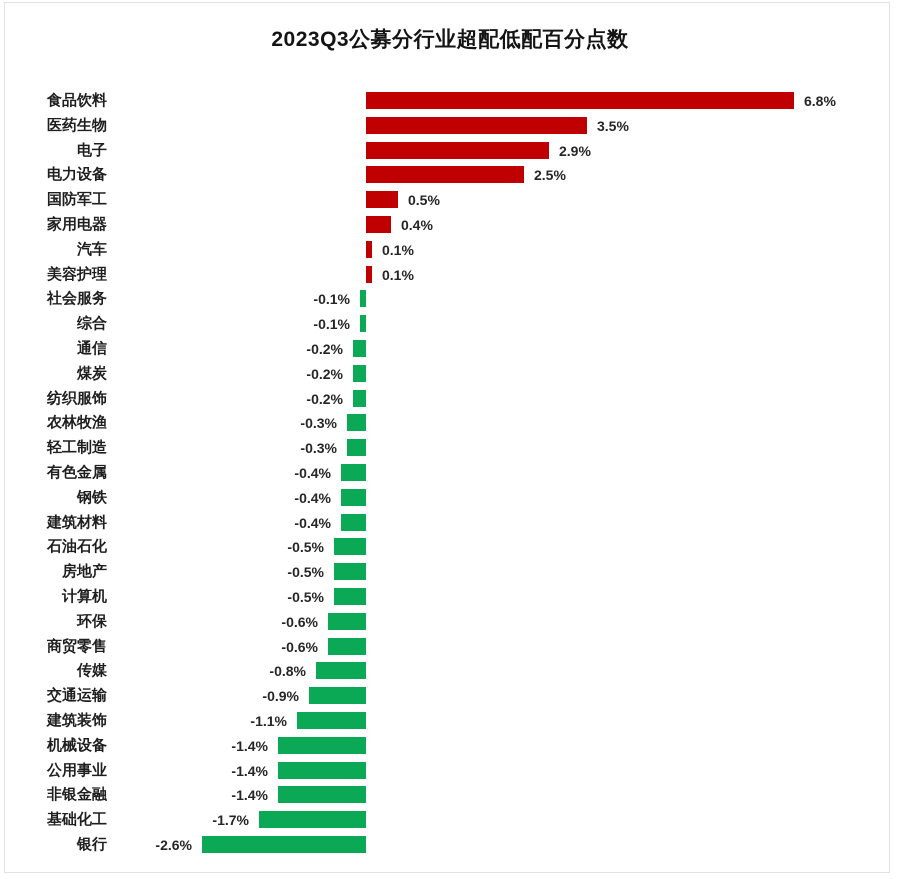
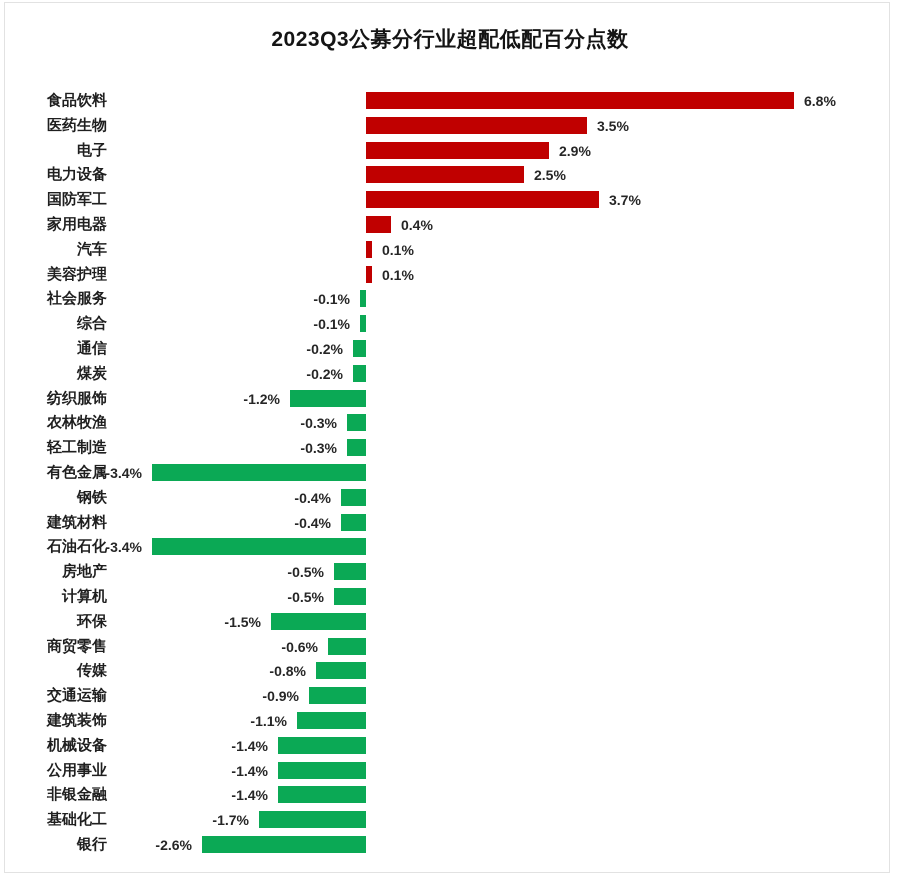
国防军工: 0.5% -> 3.7%
纺织服饰: -0.2% -> -1.2%
有色金属: -0.4% -> -3.4%
石油石化: -0.5% -> -3.4%
环保: -0.6% -> -1.5%
